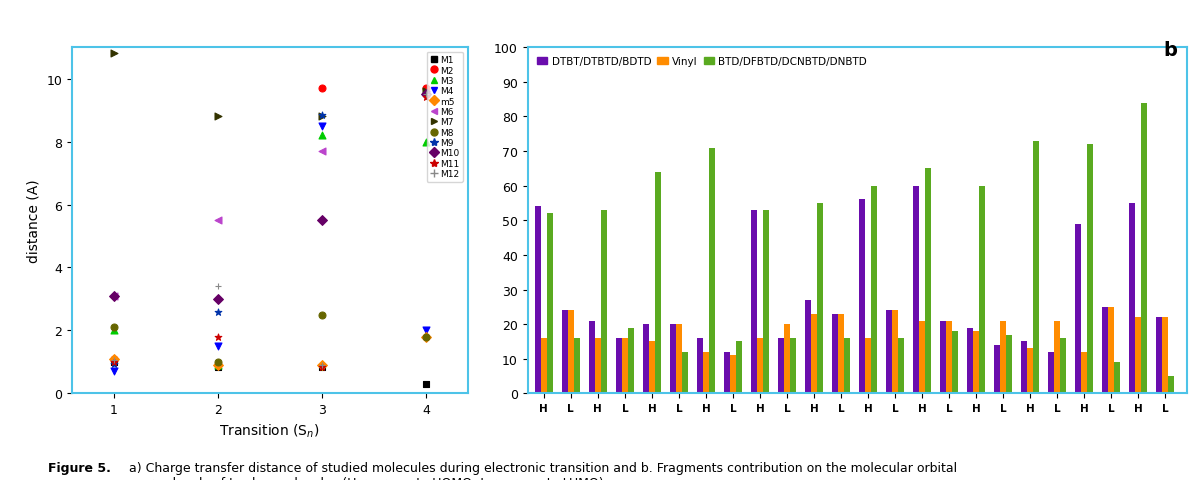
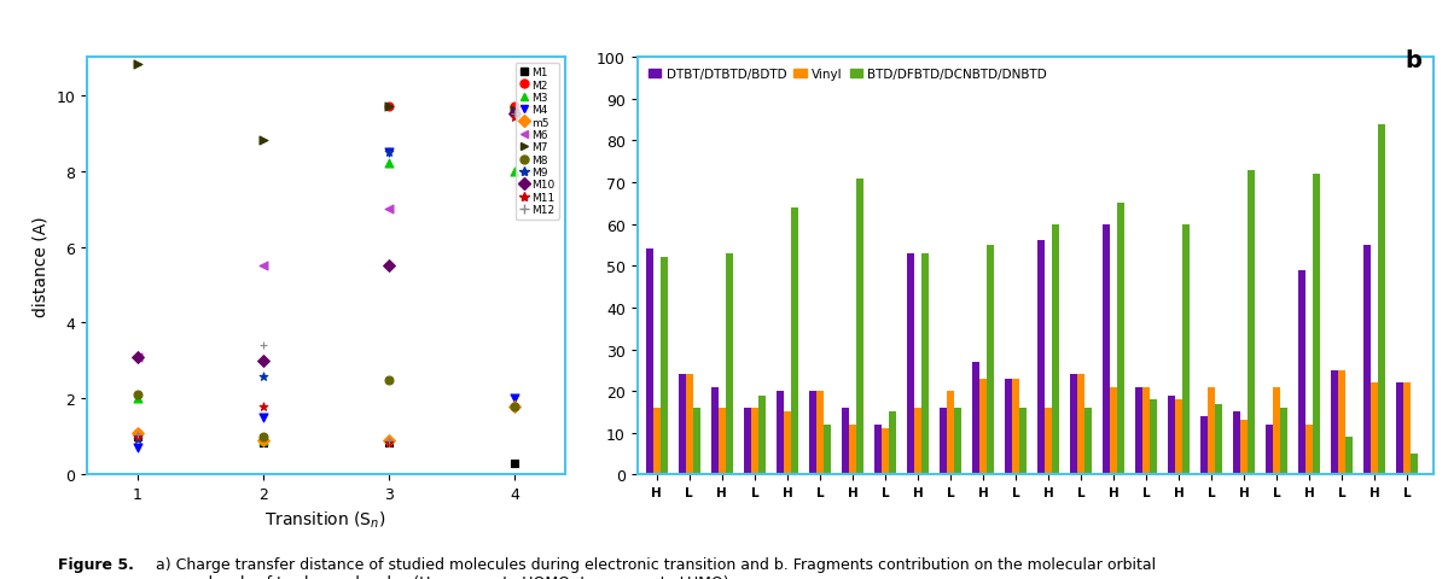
M6/3: 7.7 -> 7.0
M7/3: 8.8 -> 9.7
M9/3: 8.85 -> 8.50
